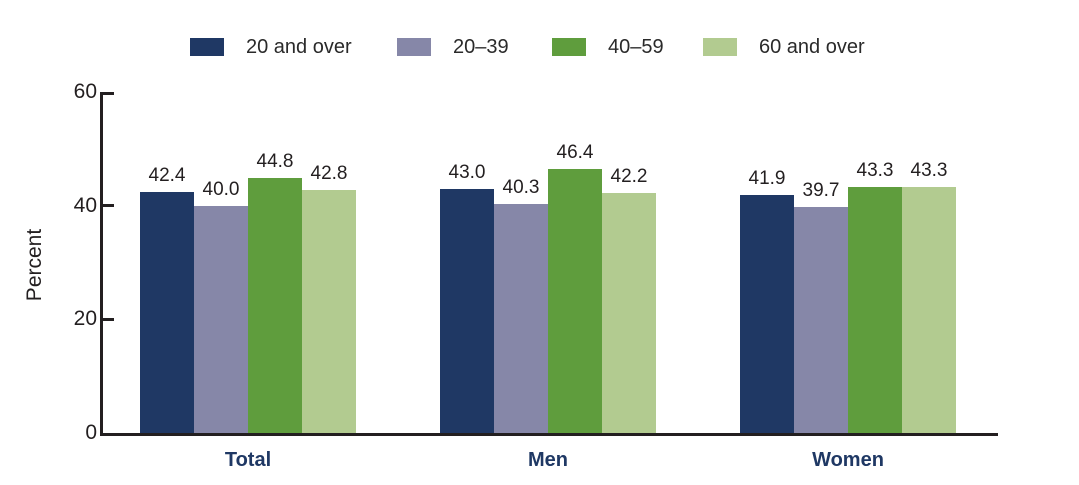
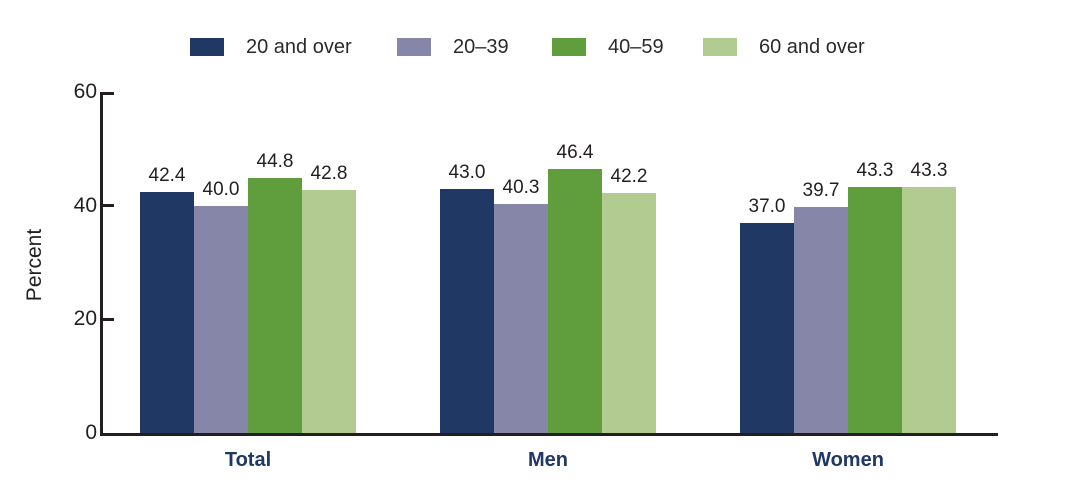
20 and over/Women: 41.9 -> 37.0
